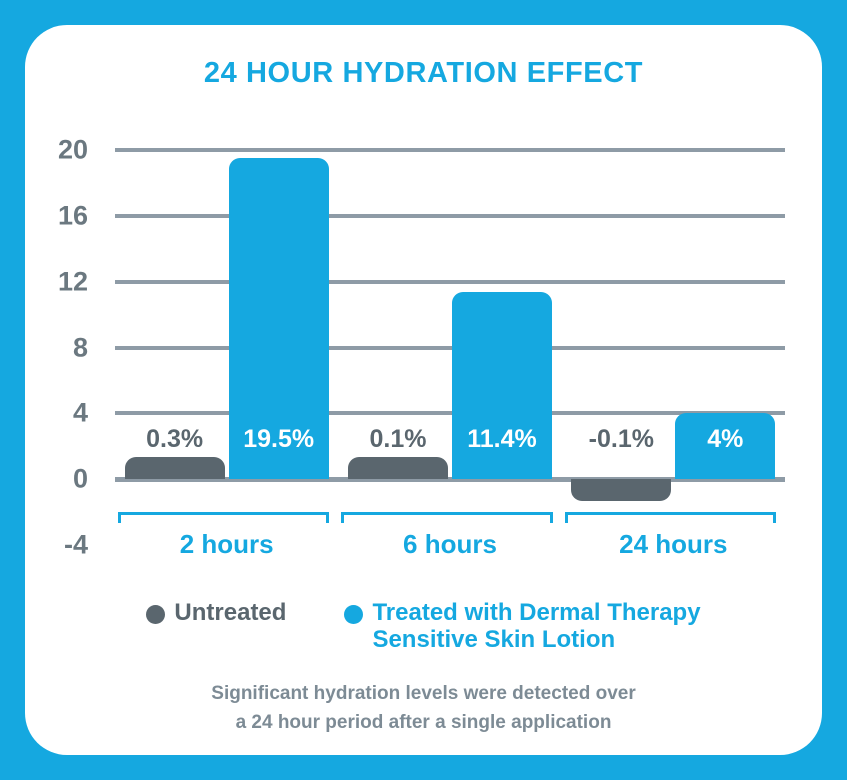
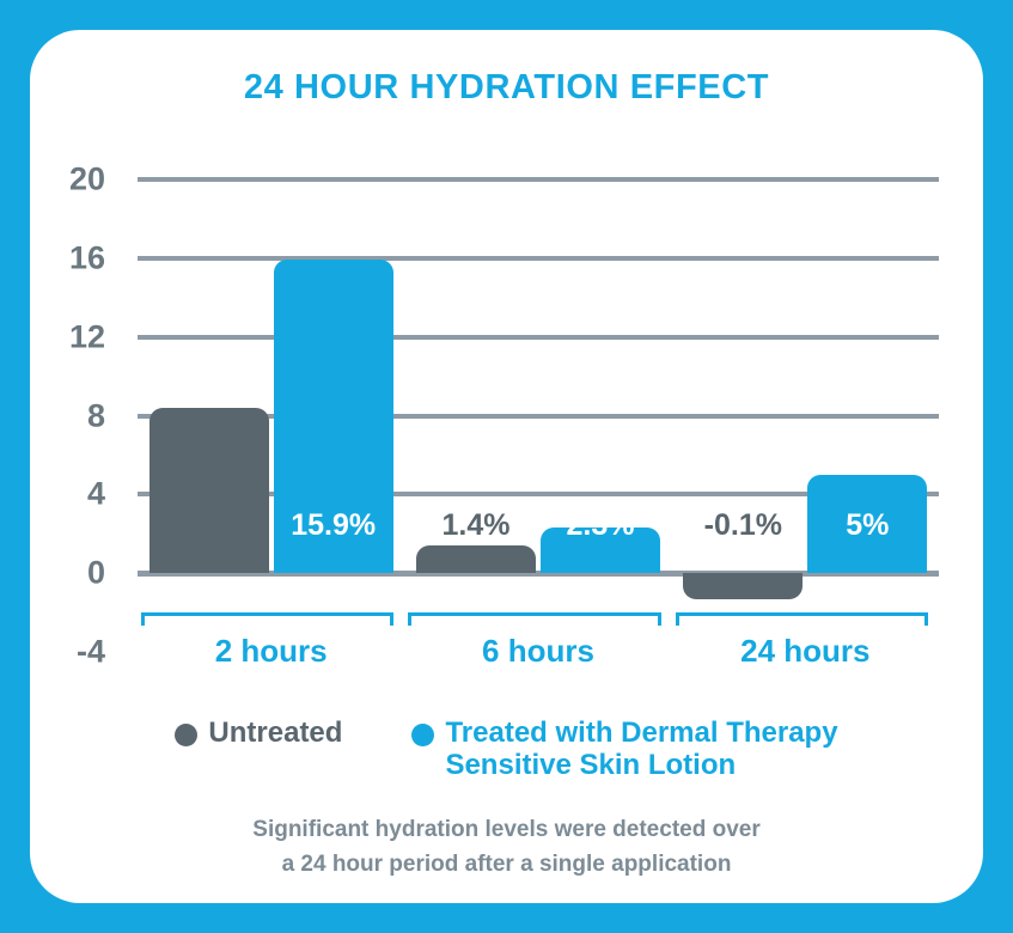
Untreated/2 hours: 0.3% -> 8.4%
Treated with Dermal Therapy Sensitive Skin Lotion/2 hours: 19.5% -> 15.9%
Untreated/6 hours: 0.1% -> 1.4%
Treated with Dermal Therapy Sensitive Skin Lotion/6 hours: 11.4% -> 2.3%
Treated with Dermal Therapy Sensitive Skin Lotion/24 hours: 4% -> 5%
